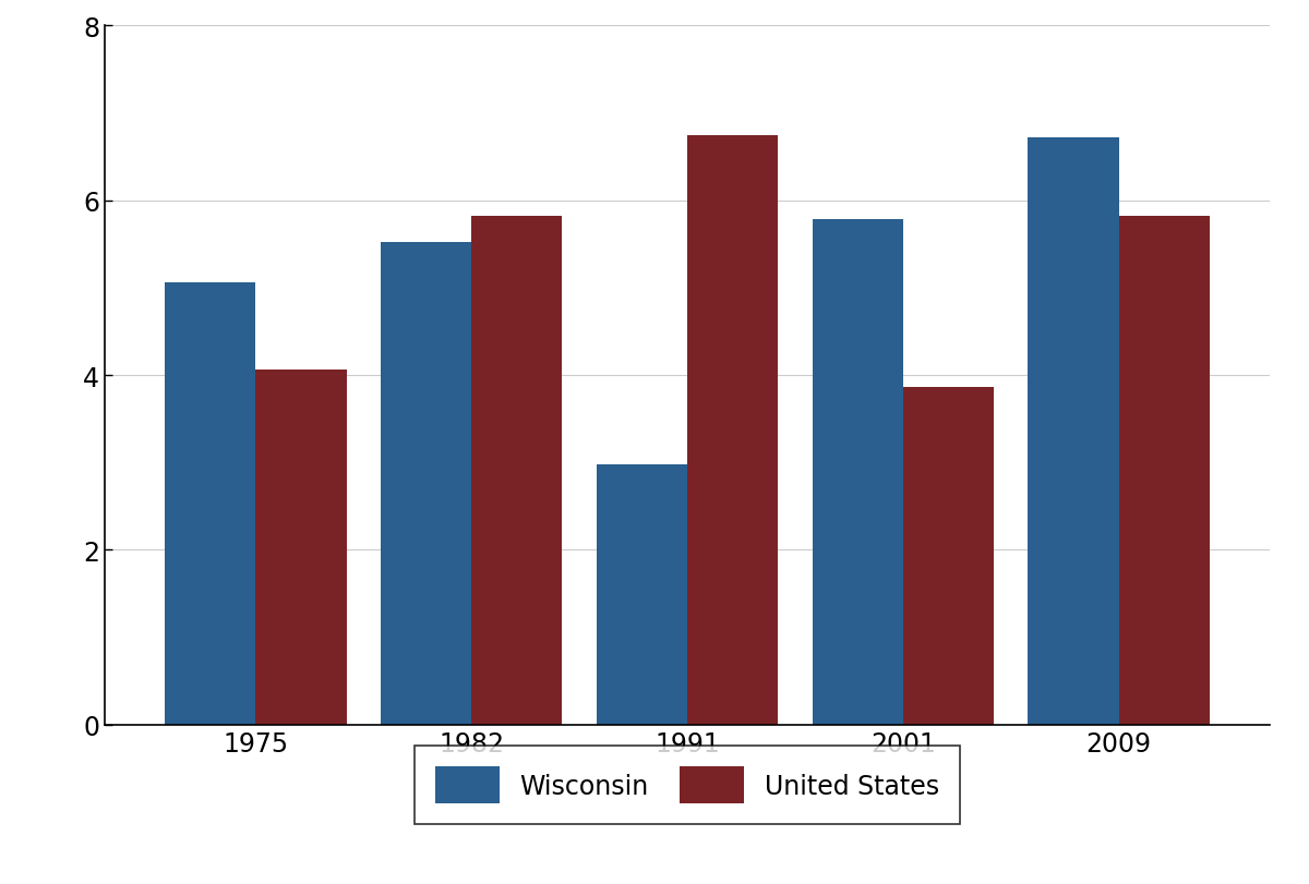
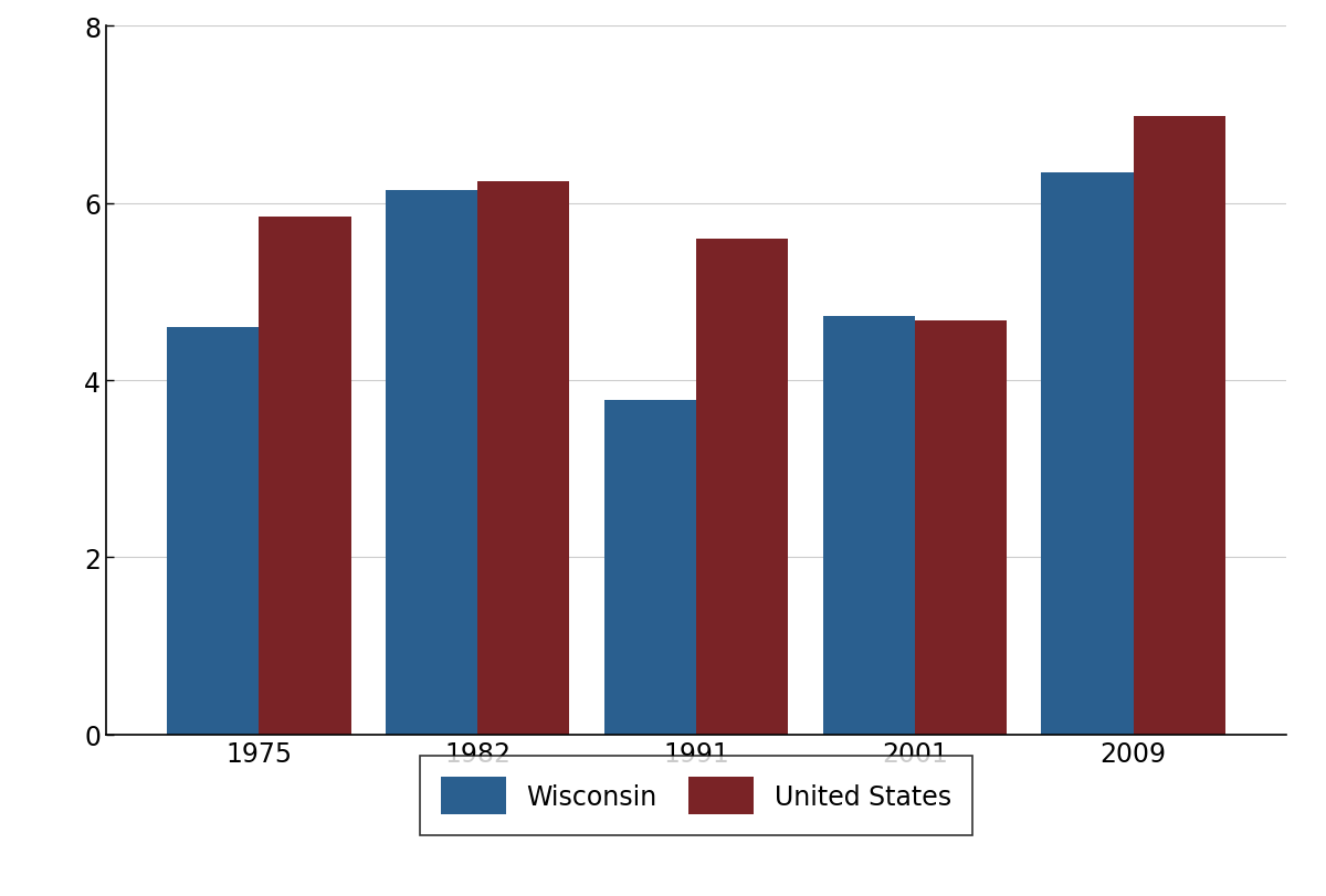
Wisconsin/1975: 5.06 -> 4.60
United States/1975: 4.06 -> 5.85
Wisconsin/1982: 5.52 -> 6.15
United States/1982: 5.82 -> 6.25
Wisconsin/1991: 2.98 -> 3.78
United States/1991: 6.74 -> 5.60
Wisconsin/2001: 5.78 -> 4.72
United States/2001: 3.86 -> 4.67
Wisconsin/2009: 6.72 -> 6.35
United States/2009: 5.82 -> 6.98
